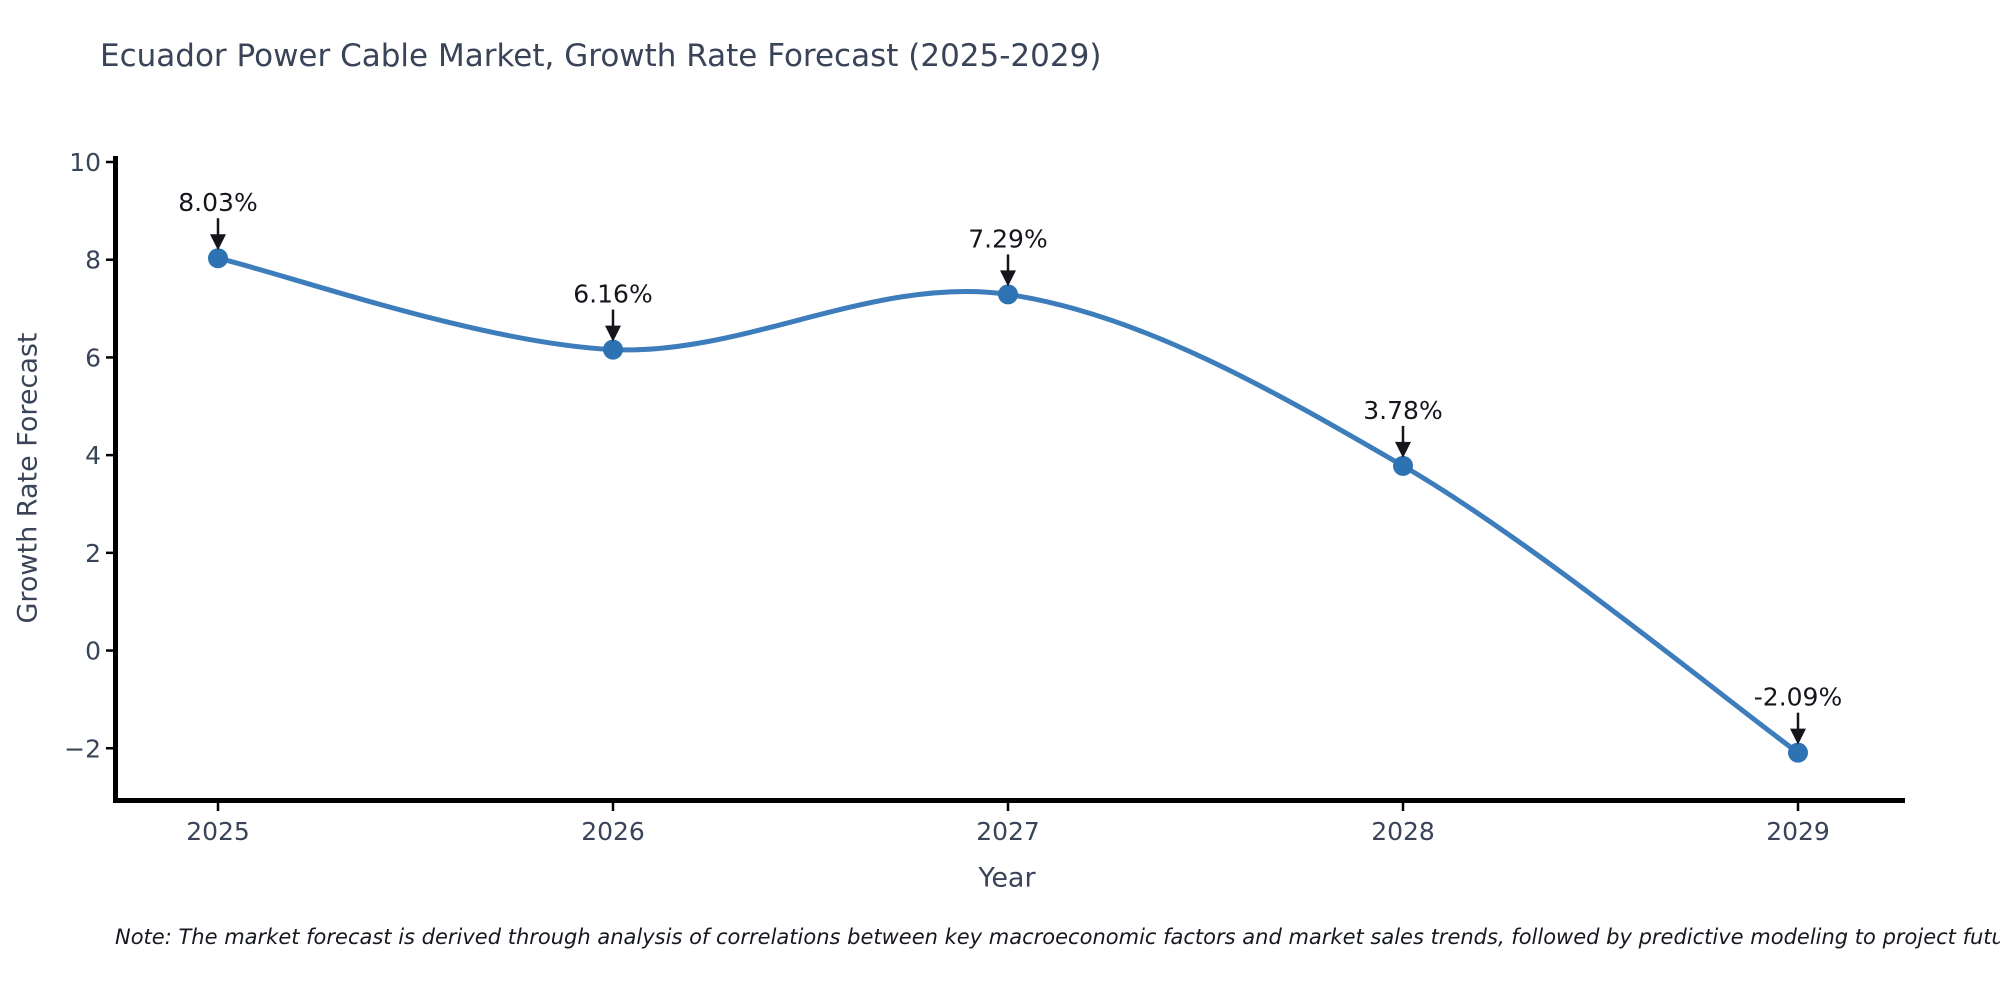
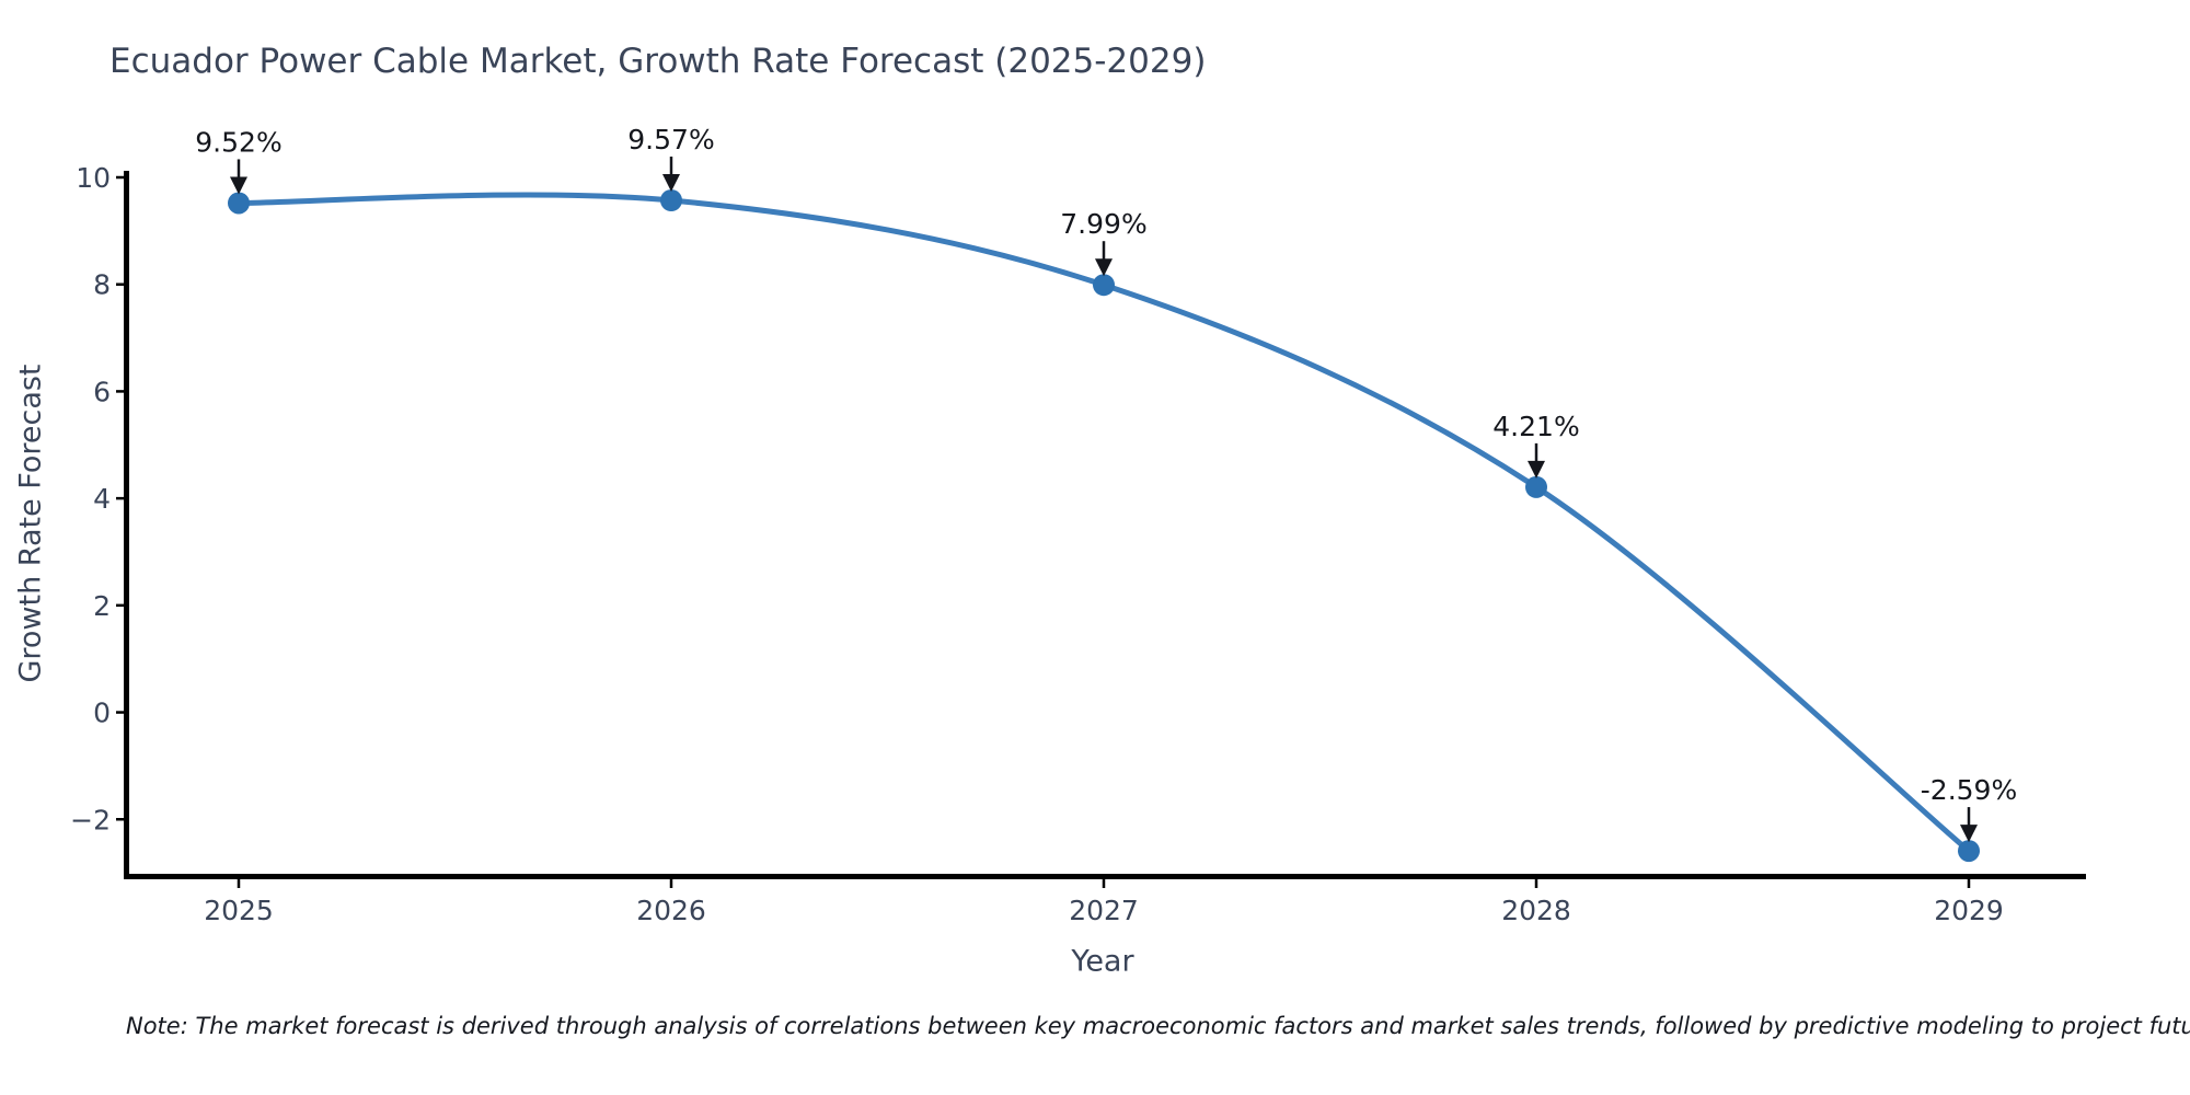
2025: 8.03% -> 9.52%
2026: 6.16% -> 9.57%
2027: 7.29% -> 7.99%
2028: 3.78% -> 4.21%
2029: -2.09% -> -2.59%
